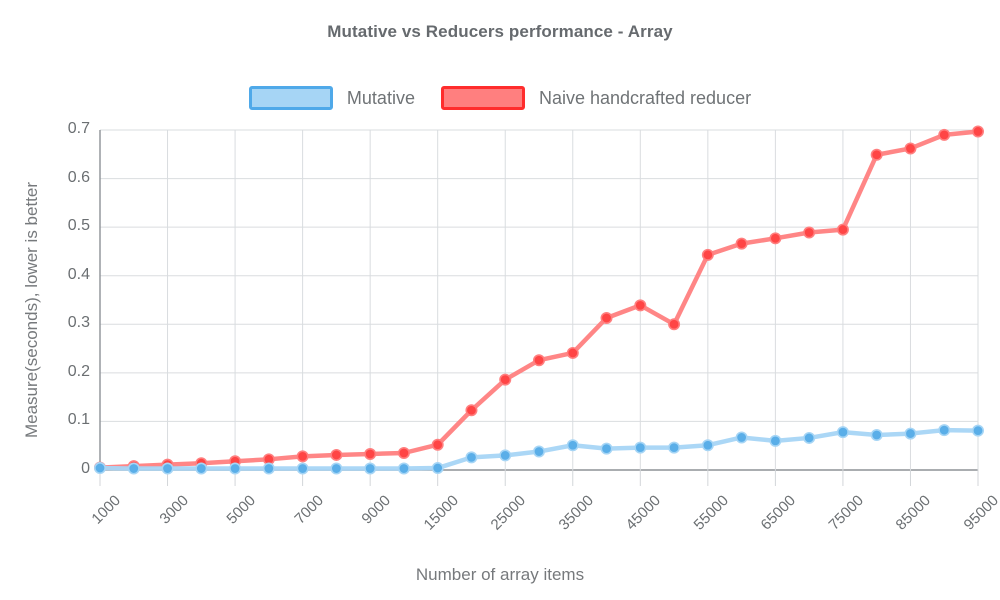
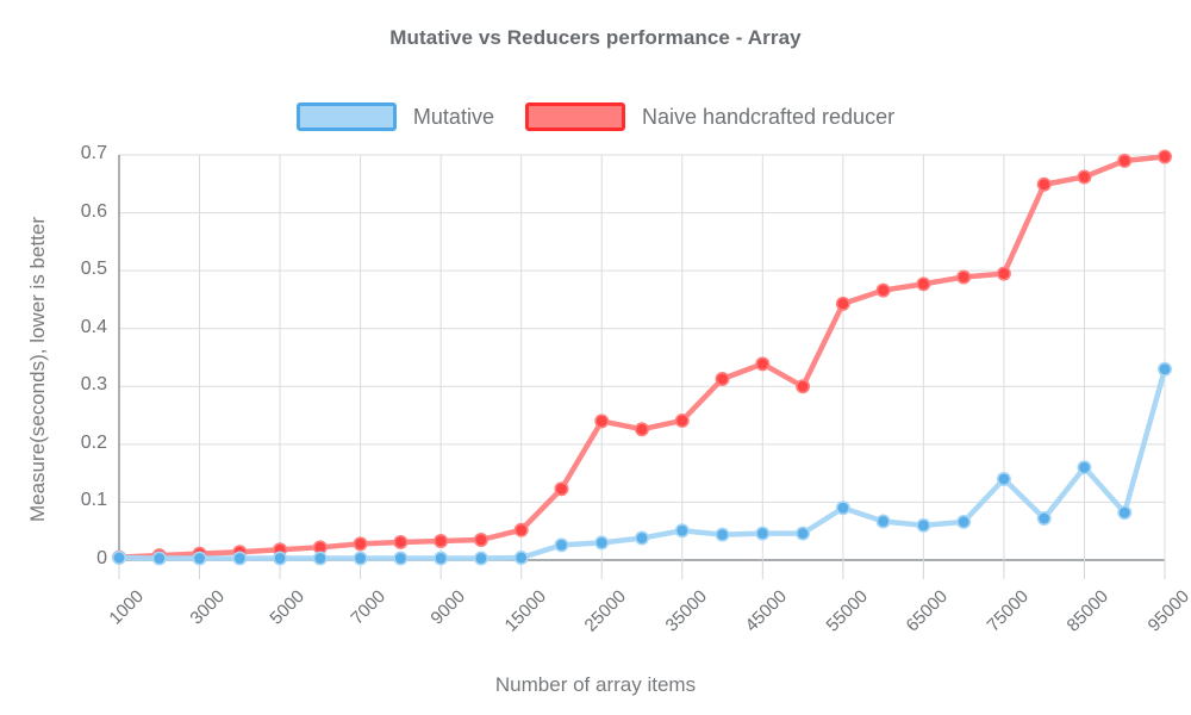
Naive handcrafted reducer/25000: 0.19 -> 0.24
Mutative/55000: 0.05 -> 0.09
Mutative/75000: 0.08 -> 0.14
Mutative/85000: 0.07 -> 0.16
Mutative/95000: 0.08 -> 0.33
